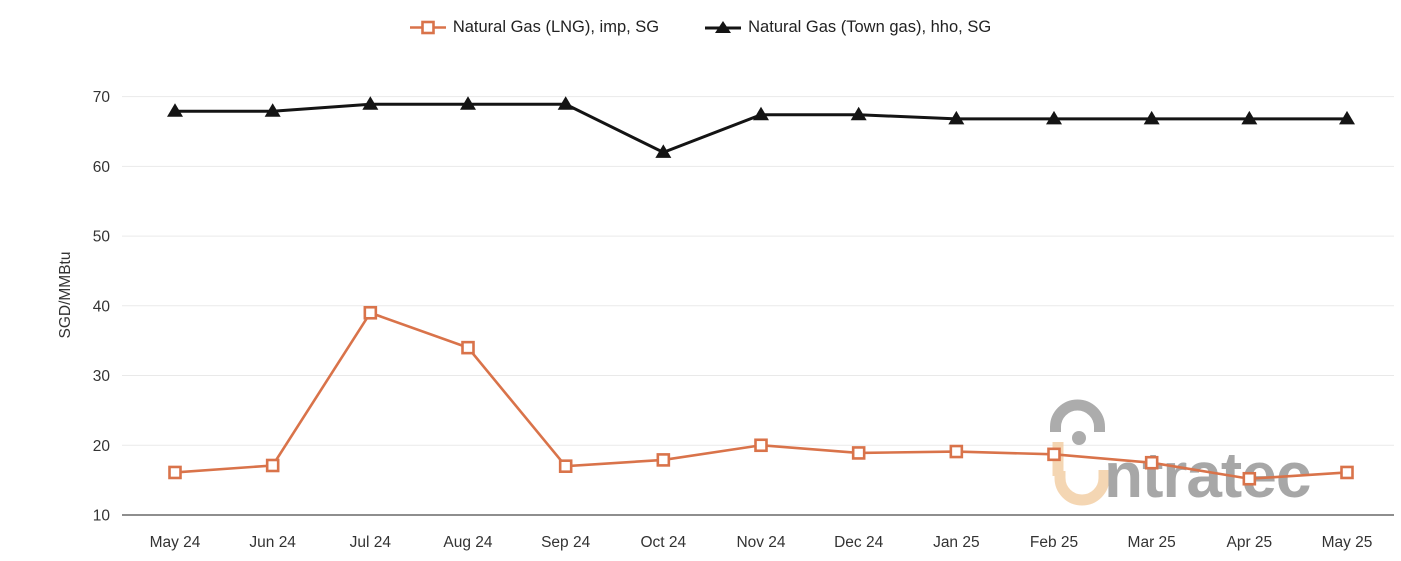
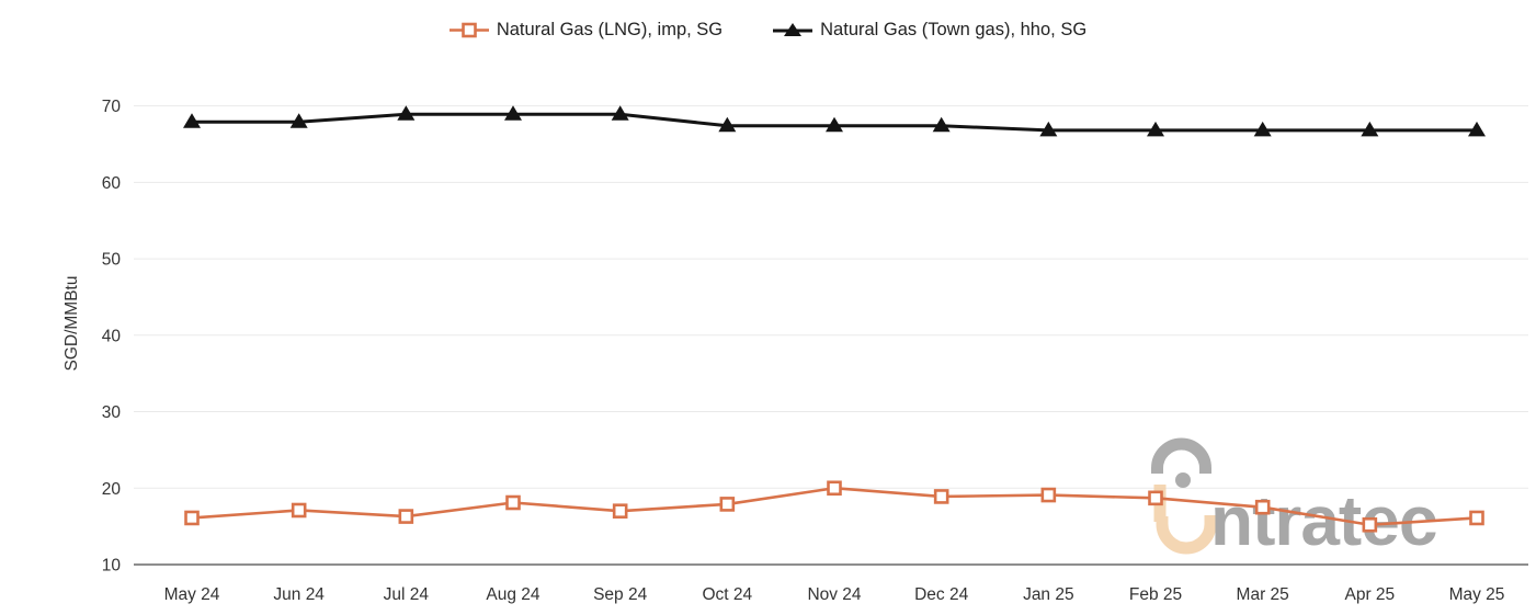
Natural Gas (LNG), imp, SG/Jul 24: 39 -> 16
Natural Gas (LNG), imp, SG/Aug 24: 34 -> 18
Natural Gas (Town gas), hho, SG/Oct 24: 62 -> 67
